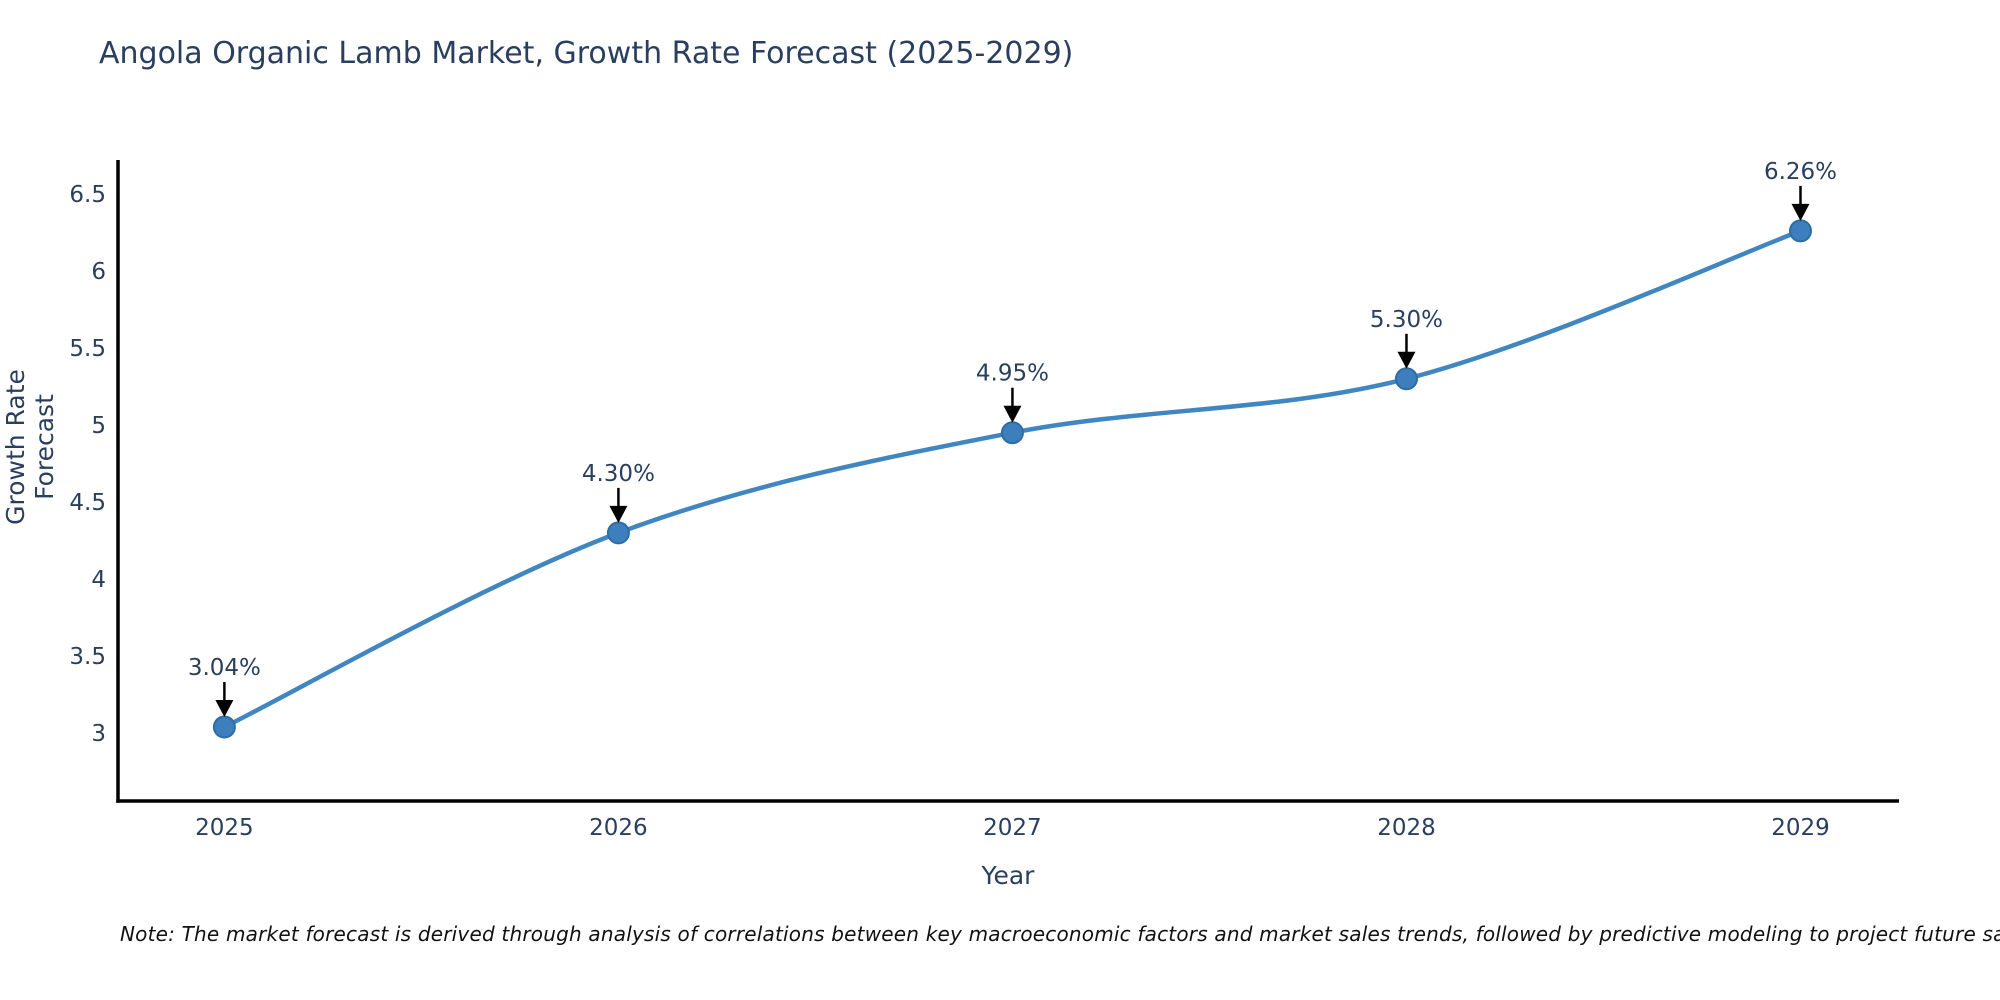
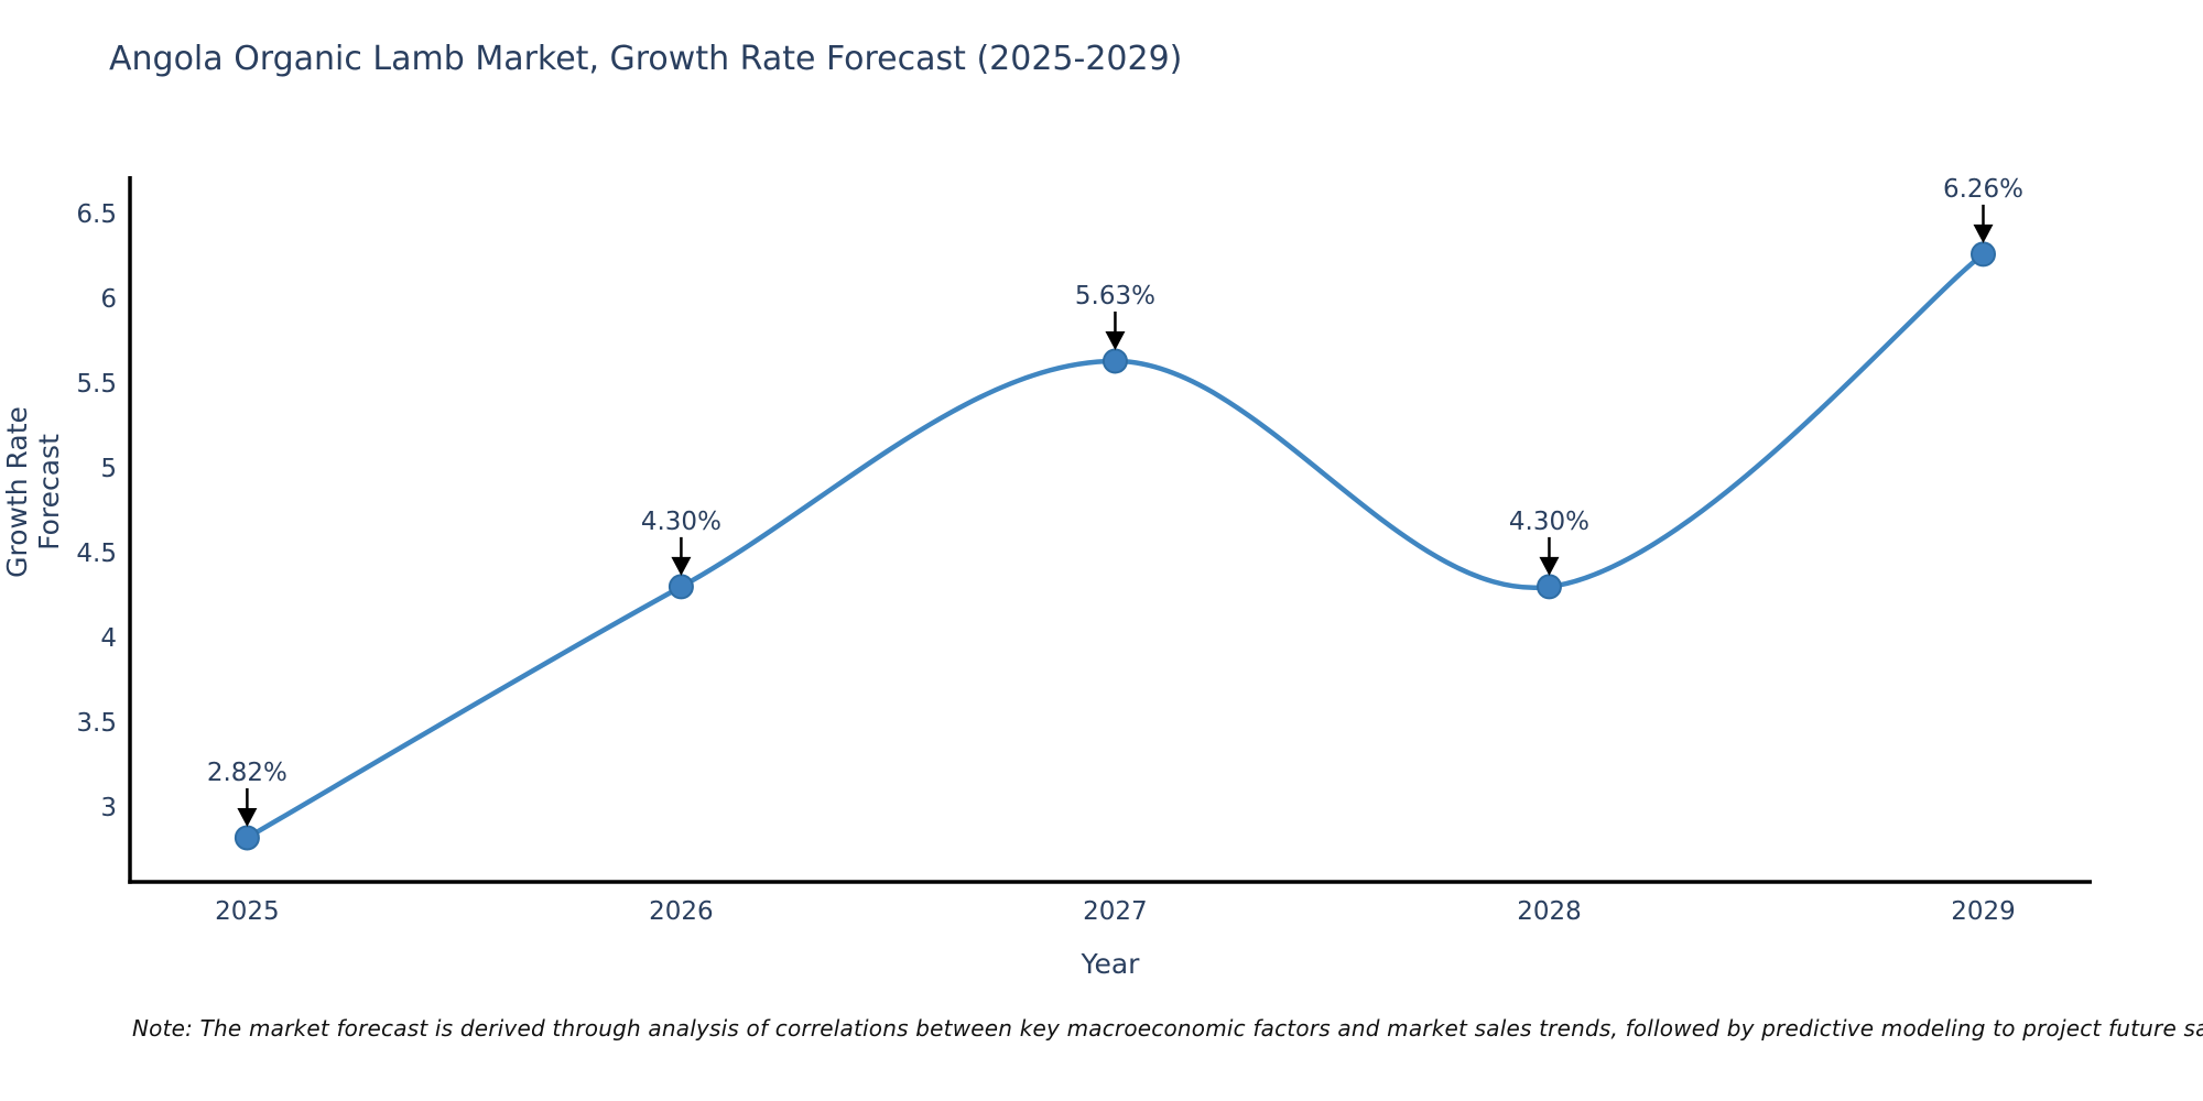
2025: 3.04% -> 2.82%
2027: 4.95% -> 5.63%
2028: 5.30% -> 4.30%
